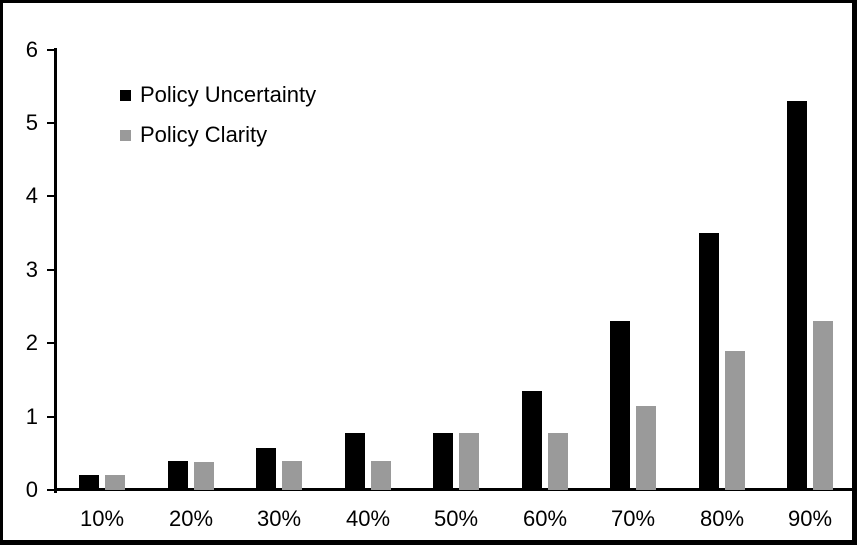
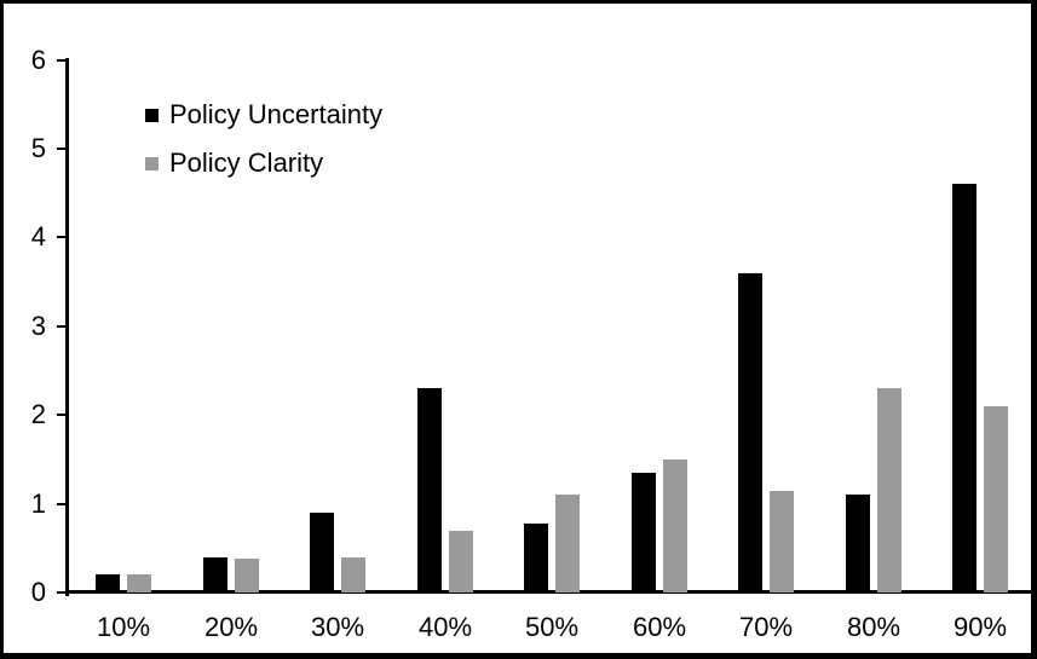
Policy Uncertainty/30%: 0.6 -> 0.9
Policy Uncertainty/40%: 0.8 -> 2.3
Policy Clarity/40%: 0.4 -> 0.7
Policy Clarity/50%: 0.8 -> 1.1
Policy Clarity/60%: 0.8 -> 1.5
Policy Uncertainty/70%: 2.3 -> 3.6
Policy Uncertainty/80%: 3.5 -> 1.1
Policy Clarity/80%: 1.9 -> 2.3
Policy Uncertainty/90%: 5.3 -> 4.6
Policy Clarity/90%: 2.3 -> 2.1
